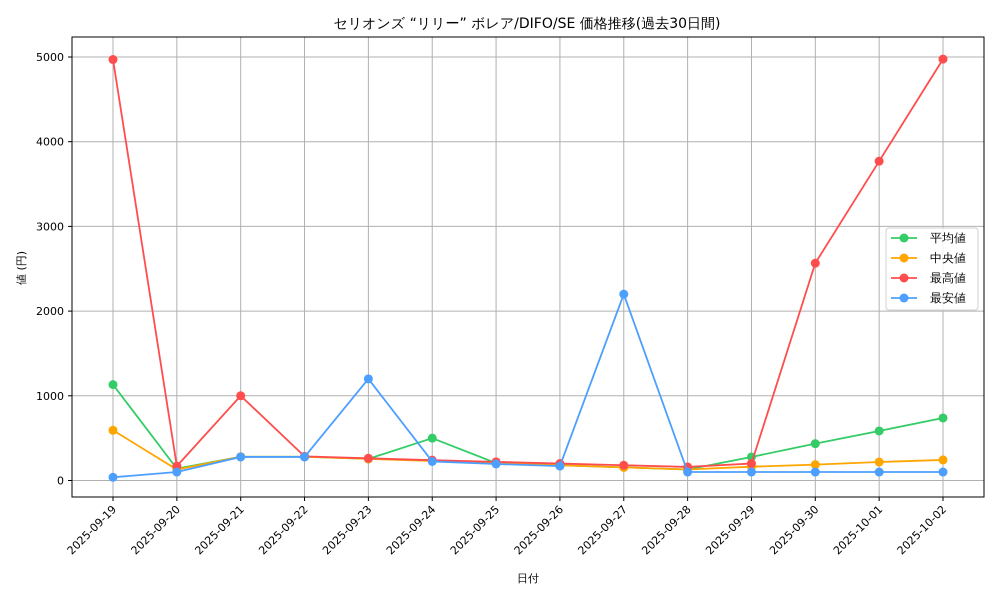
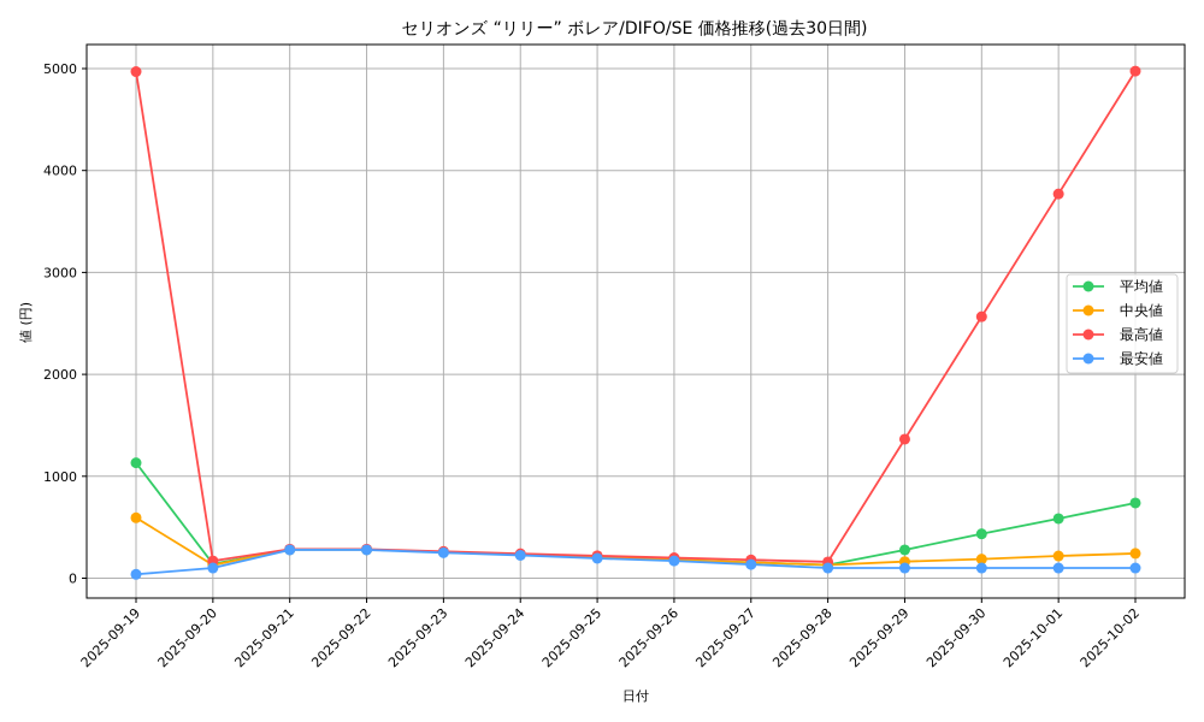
最高値/2025-09-21: 1000 -> 300
最安値/2025-09-23: 1200 -> 200
平均値/2025-09-24: 500 -> 200
最安値/2025-09-27: 2200 -> 100
最高値/2025-09-29: 200 -> 1400
